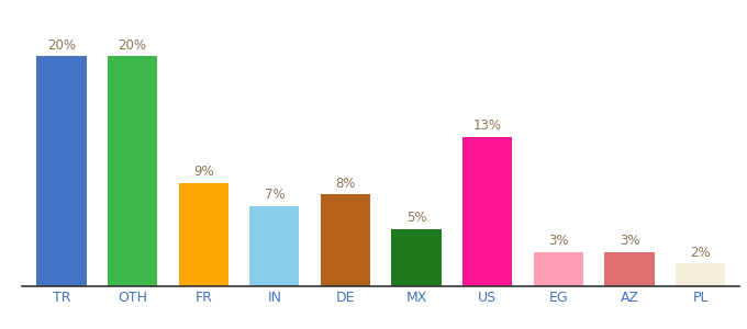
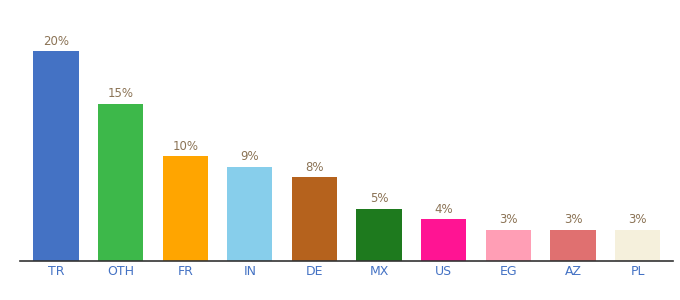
OTH: 20% -> 15%
FR: 9% -> 10%
IN: 7% -> 9%
US: 13% -> 4%
PL: 2% -> 3%
